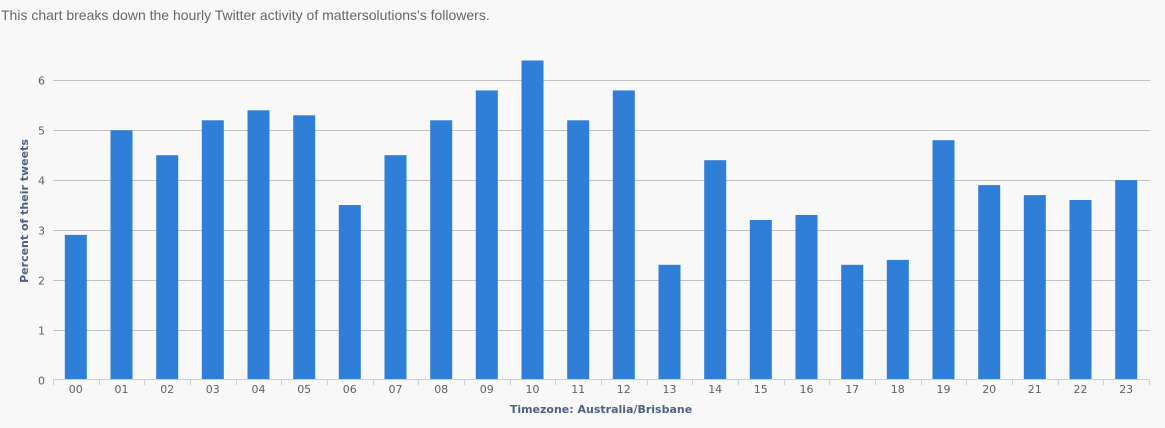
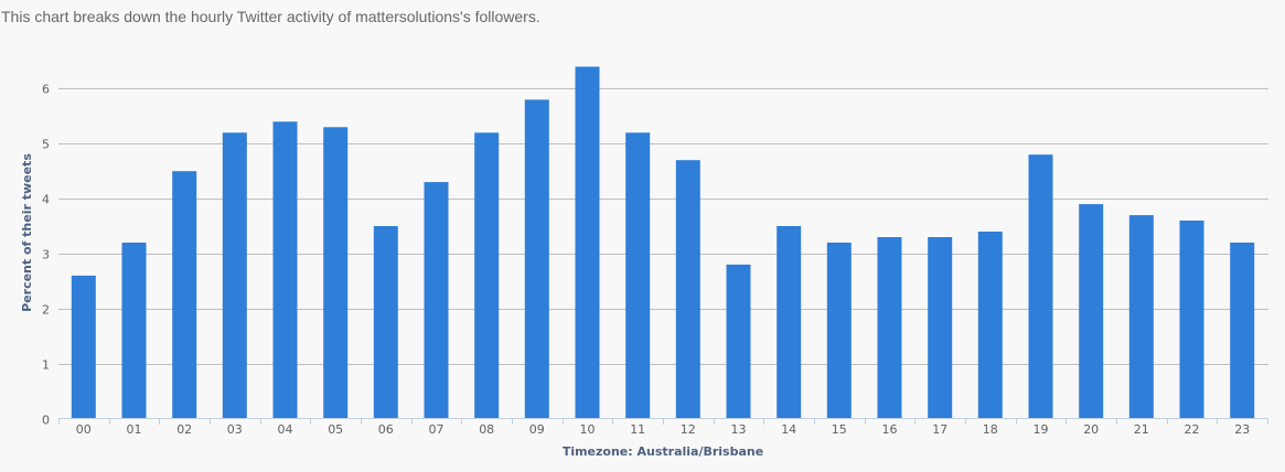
00: 2.9 -> 2.6
01: 5.0 -> 3.2
07: 4.5 -> 4.3
12: 5.8 -> 4.7
13: 2.3 -> 2.8
14: 4.4 -> 3.5
17: 2.3 -> 3.3
18: 2.4 -> 3.4
23: 4.0 -> 3.2
